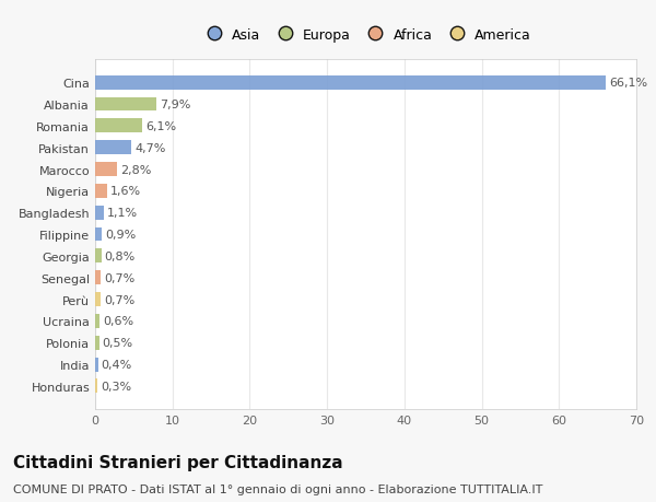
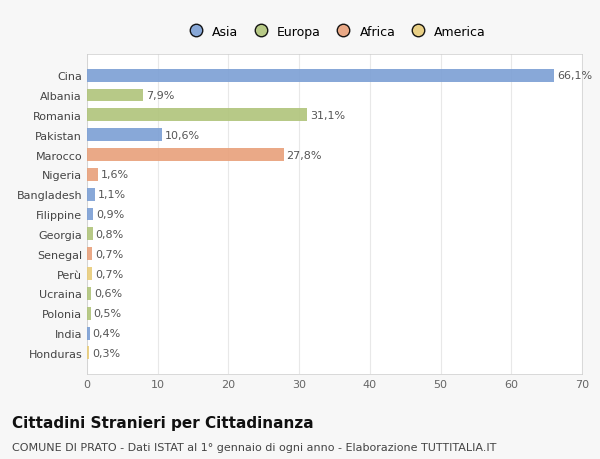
Romania: 6,1% -> 31,1%
Pakistan: 4,7% -> 10,6%
Marocco: 2,8% -> 27,8%
